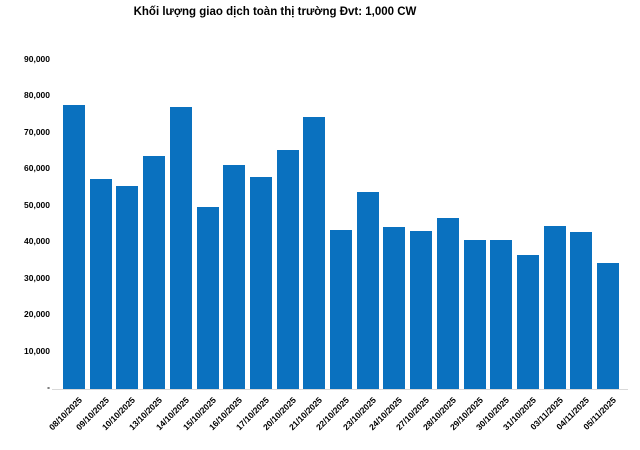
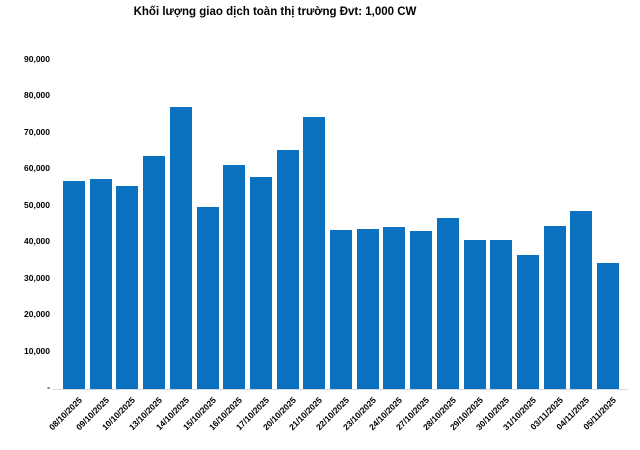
08/10/2025: 78000 -> 57000
23/10/2025: 54000 -> 44000
04/11/2025: 43000 -> 49000
